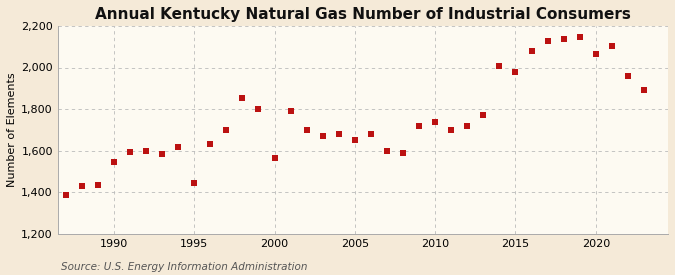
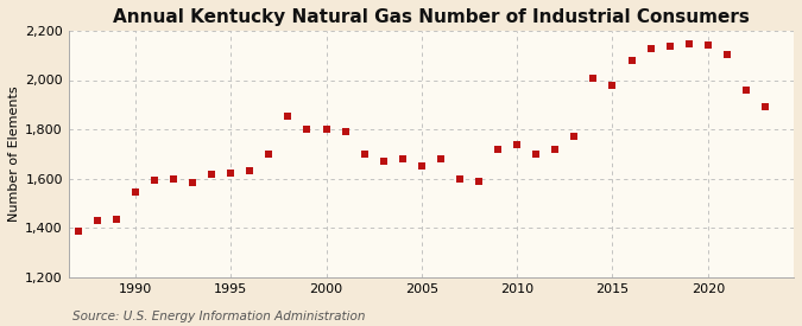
1995: 1,445 -> 1,625
2000: 1,565 -> 1,800
2020: 2,065 -> 2,140
